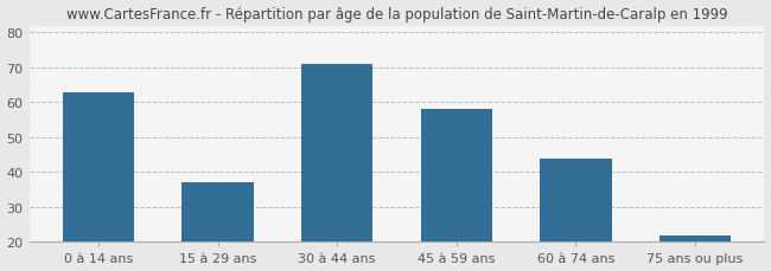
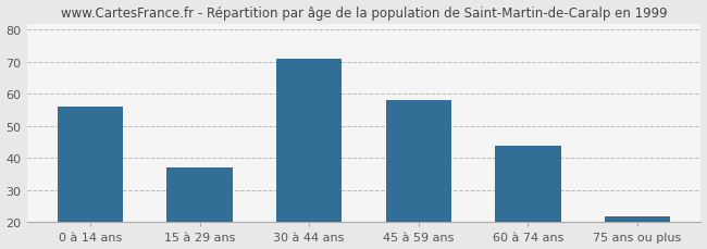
0 à 14 ans: 63 -> 56
